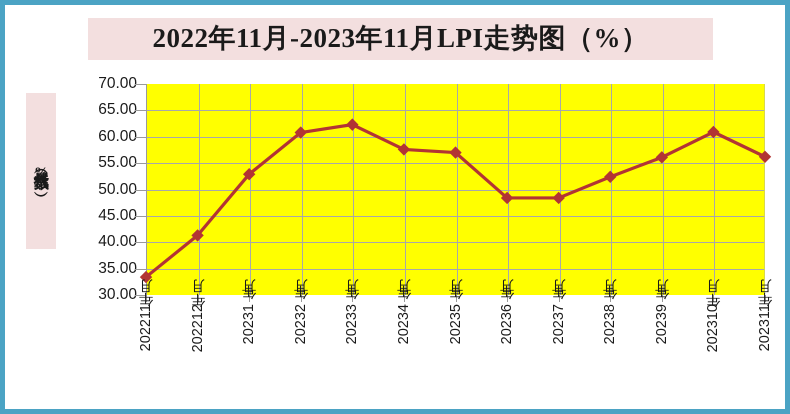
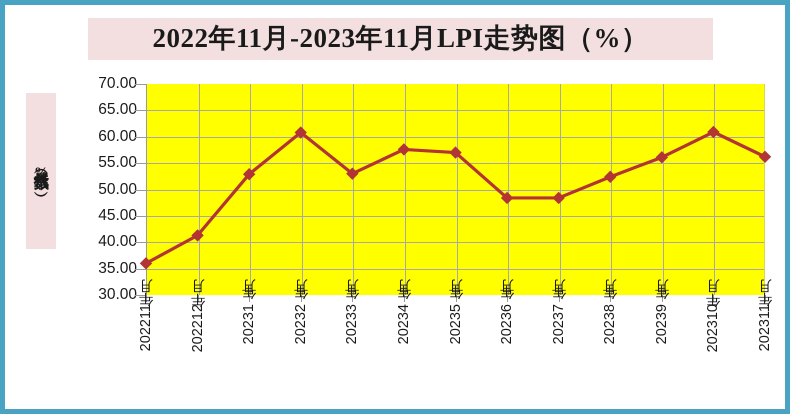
2022年11月: 33 -> 36
2023年3月: 62 -> 53
